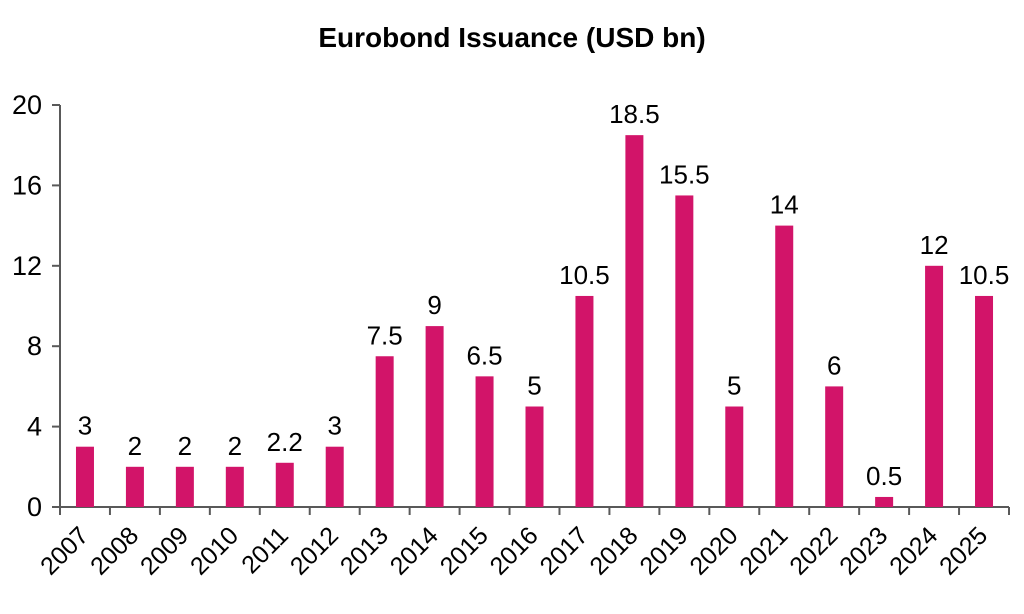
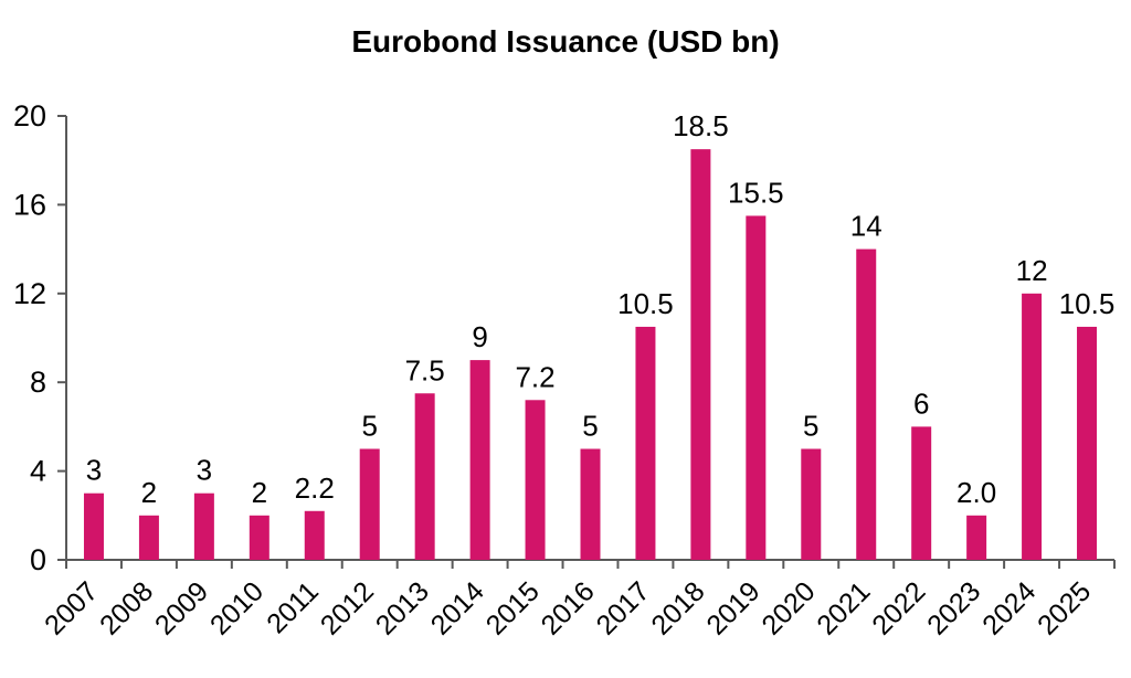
2009: 2 -> 3
2012: 3 -> 5
2015: 6.5 -> 7.2
2023: 0.5 -> 2.0
